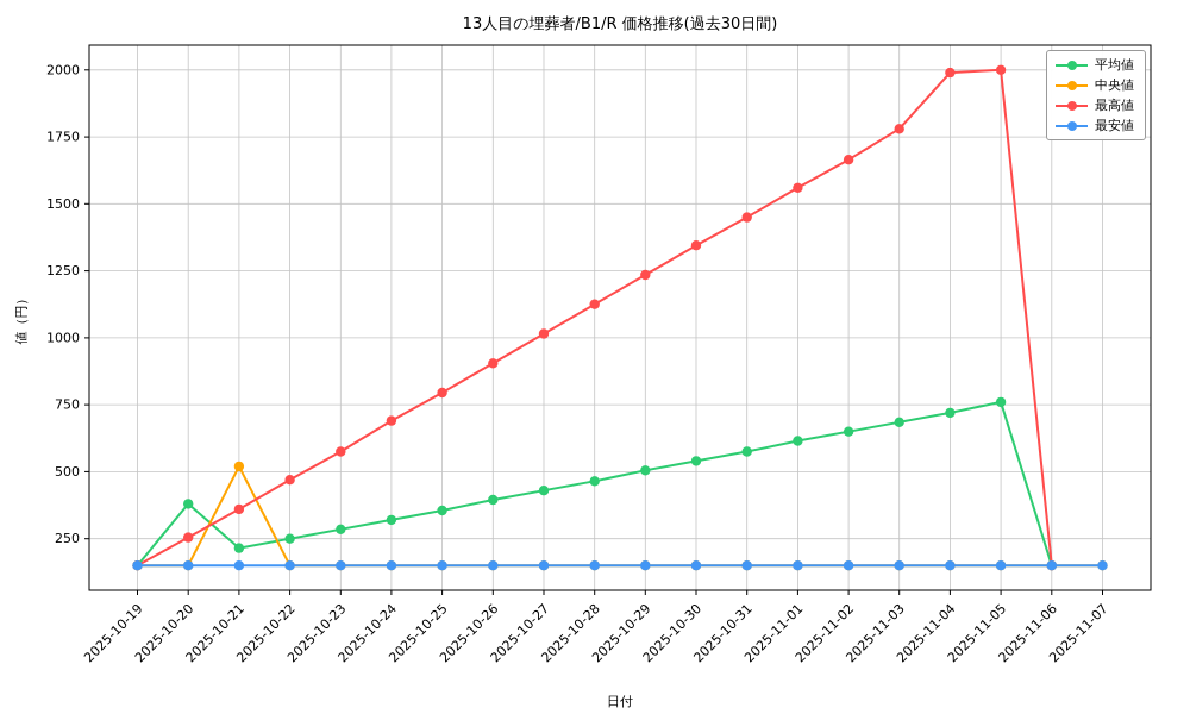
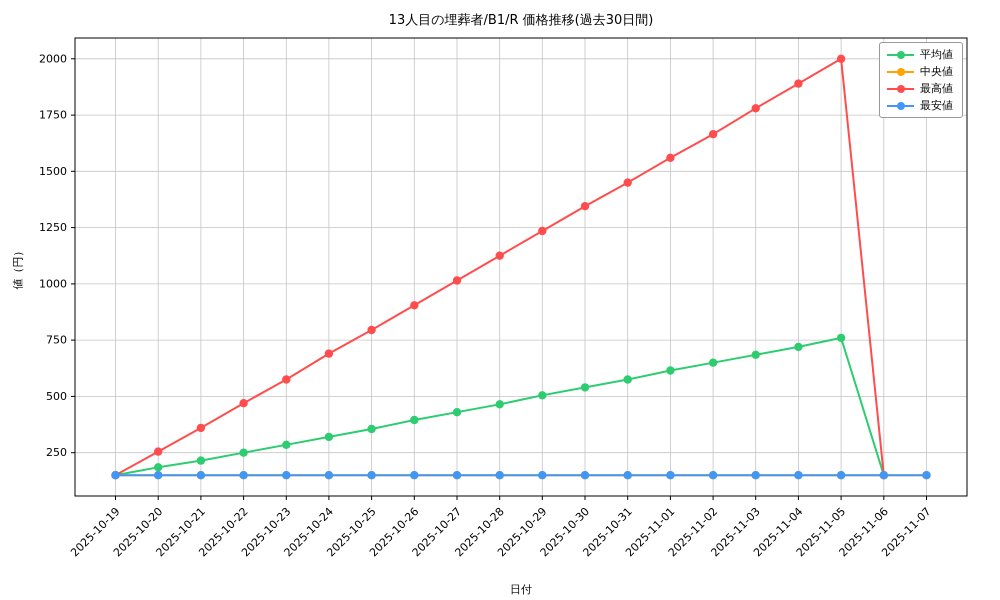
平均値/2025-10-20: 380 -> 180
中央値/2025-10-21: 520 -> 150
最高値/2025-11-04: 1990 -> 1890
